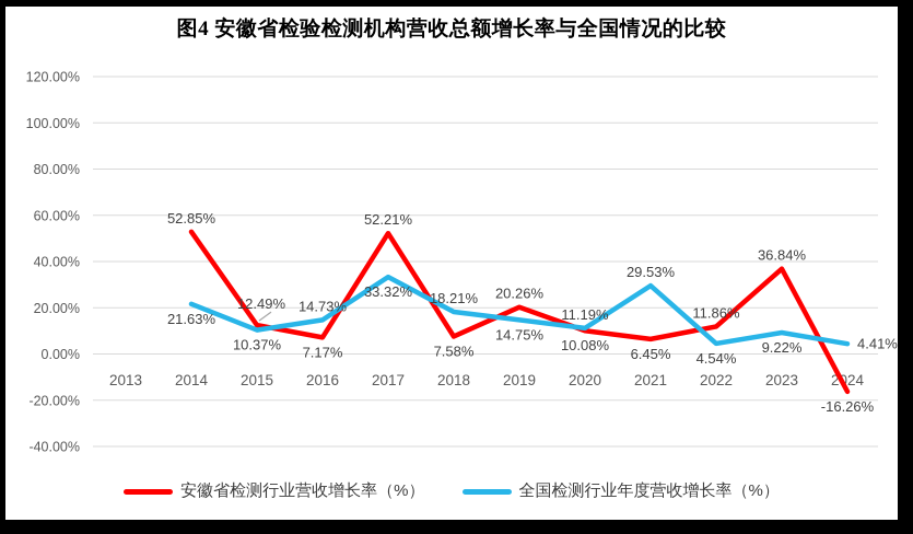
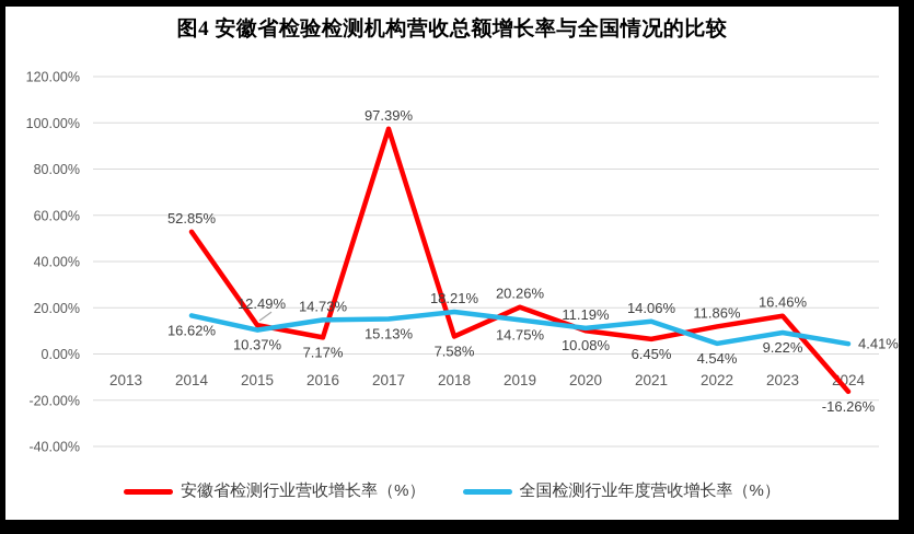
全国检测行业年度营收增长率（%）/2014: 21.63% -> 16.62%
安徽省检测行业营收增长率（%）/2017: 52.21% -> 97.39%
全国检测行业年度营收增长率（%）/2017: 33.32% -> 15.13%
全国检测行业年度营收增长率（%）/2021: 29.53% -> 14.06%
安徽省检测行业营收增长率（%）/2023: 36.84% -> 16.46%
